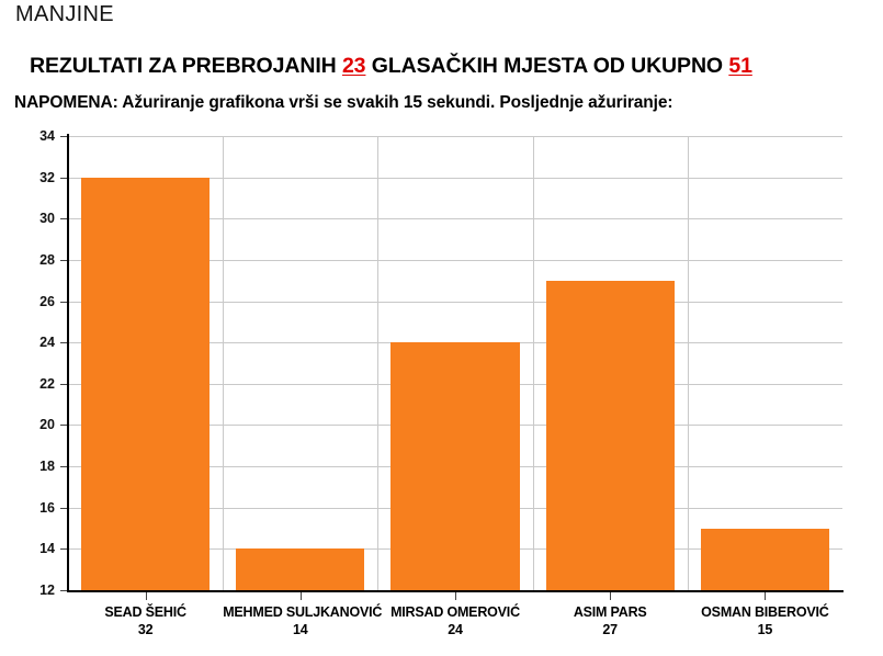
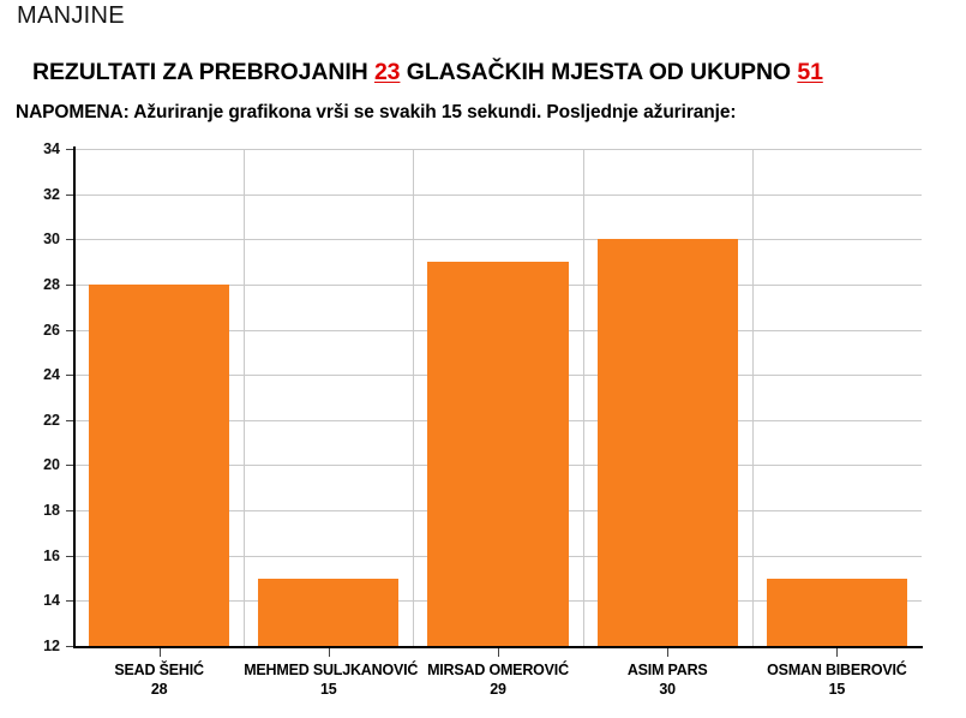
SEAD ŠEHIĆ: 32 -> 28
MEHMED SULJKANOVIĆ: 14 -> 15
MIRSAD OMEROVIĆ: 24 -> 29
ASIM PARS: 27 -> 30
